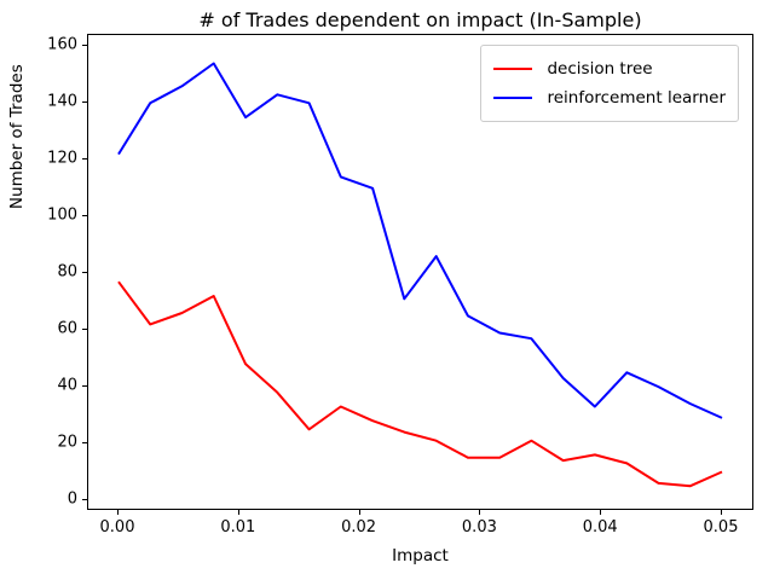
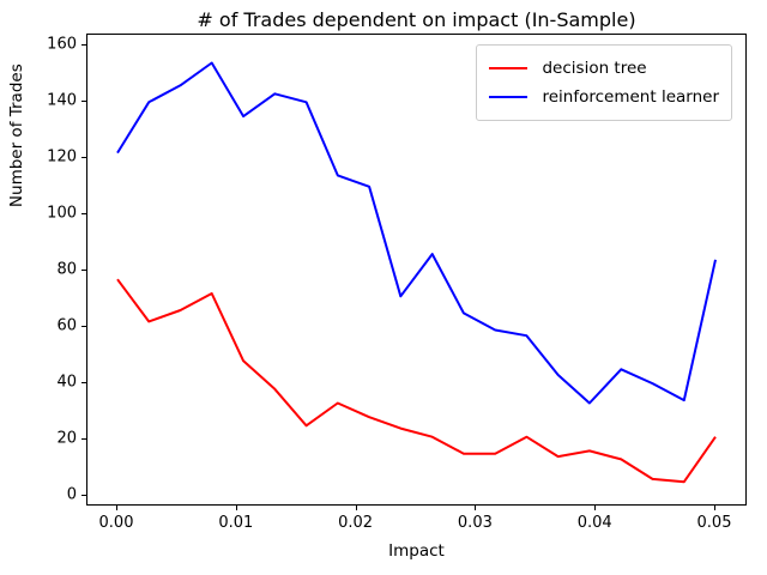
decision tree/0.05: 10 -> 21
reinforcement learner/0.05: 29 -> 84
